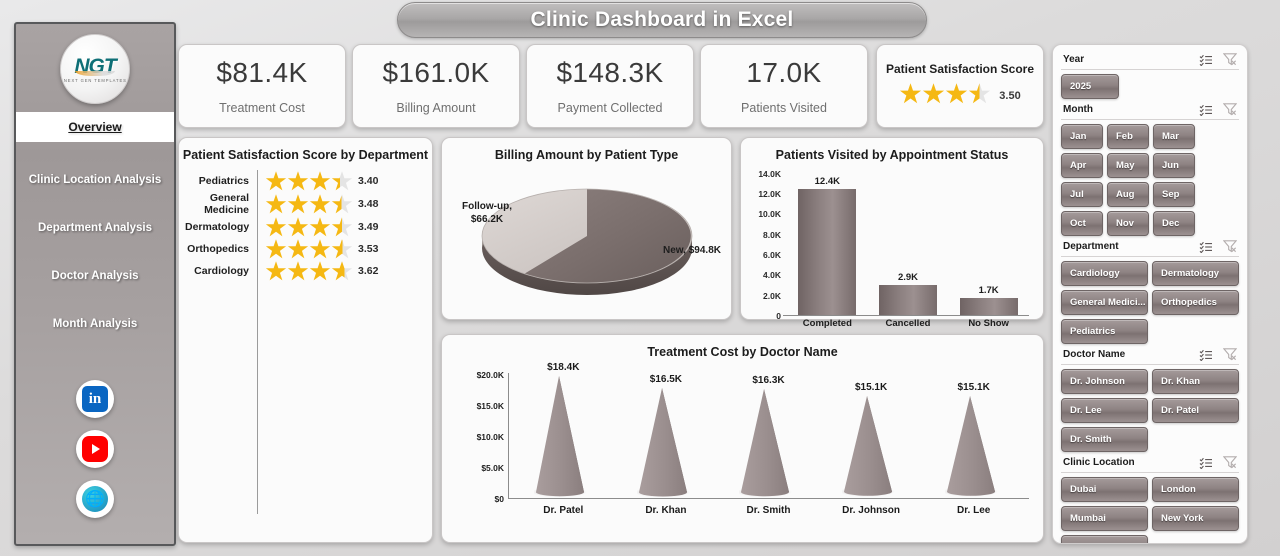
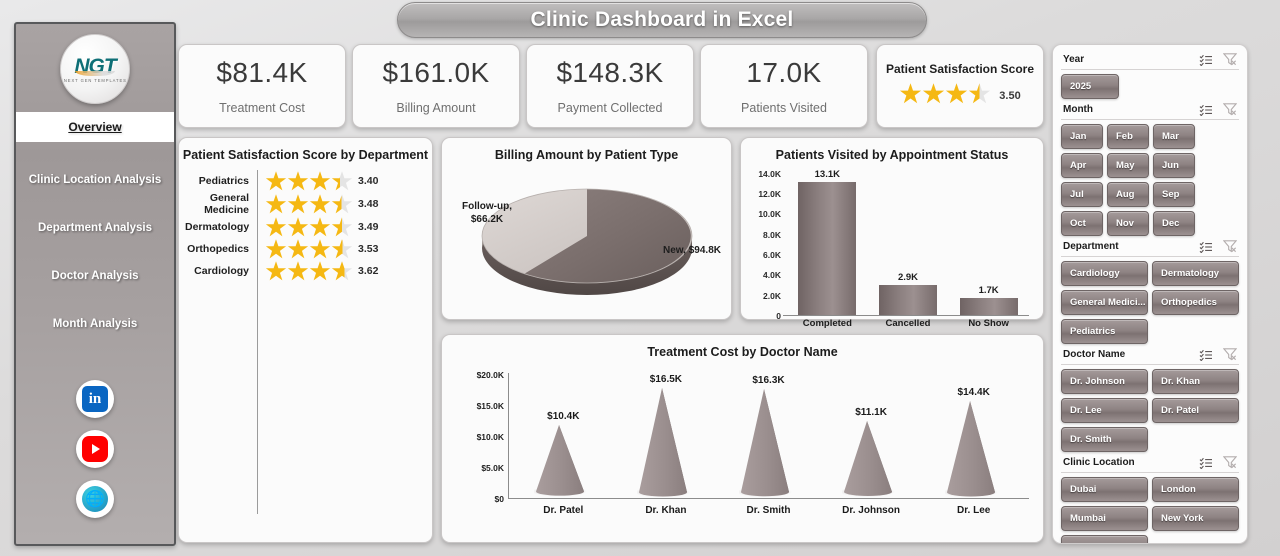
Patients Visited by Appointment Status/Completed: 12.4K -> 13.1K
Treatment Cost by Doctor Name/Dr. Patel: $18.4K -> $10.4K
Treatment Cost by Doctor Name/Dr. Johnson: $15.1K -> $11.1K
Treatment Cost by Doctor Name/Dr. Lee: $15.1K -> $14.4K
